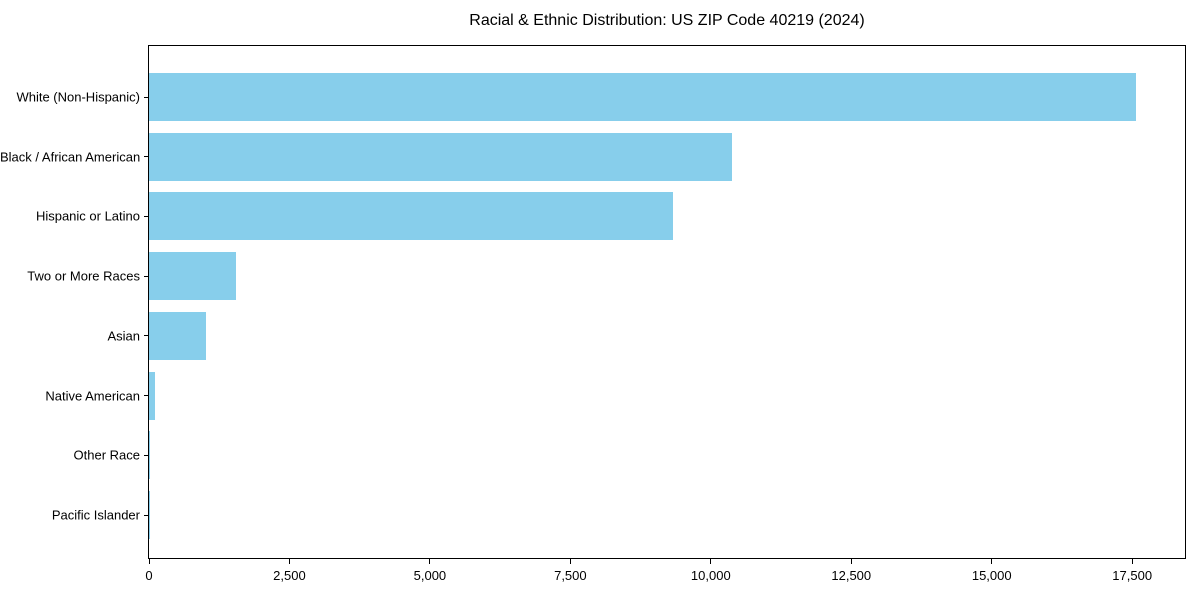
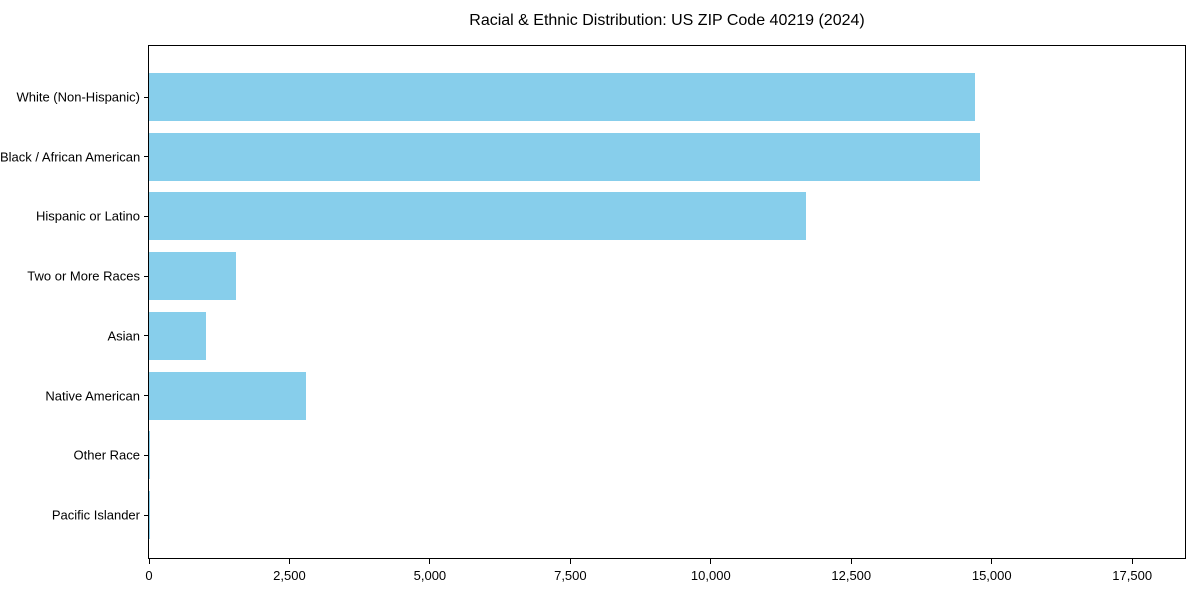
White (Non-Hispanic): 17600 -> 14700
Black / African American: 10400 -> 14800
Hispanic or Latino: 9300 -> 11700
Native American: 100 -> 2800
